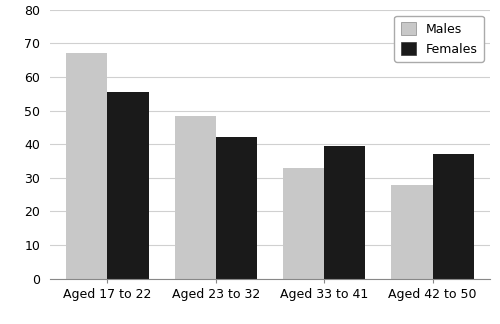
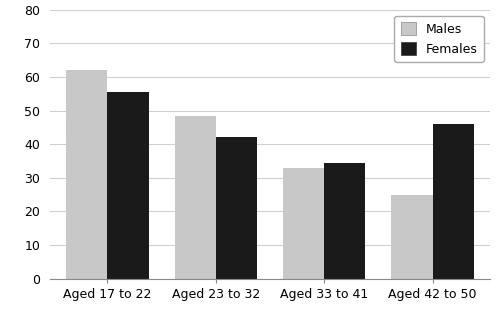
Males/Aged 17 to 22: 67.0 -> 62.0
Females/Aged 33 to 41: 39.5 -> 34.5
Males/Aged 42 to 50: 28.0 -> 25.0
Females/Aged 42 to 50: 37.0 -> 46.0
